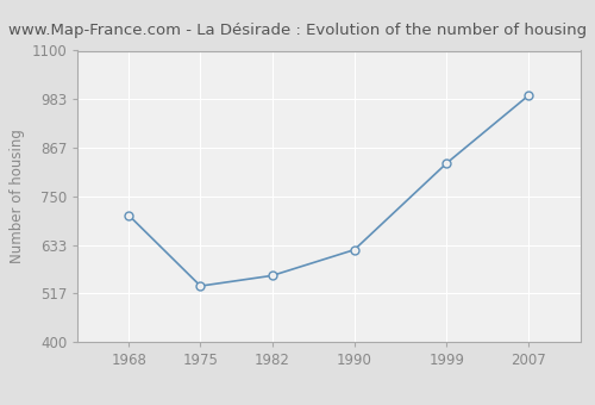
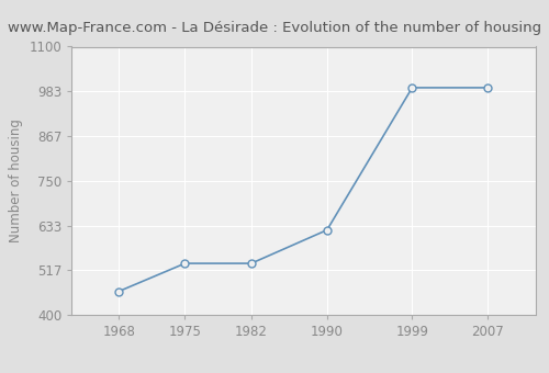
1968: 705 -> 462
1982: 560 -> 535
1999: 830 -> 993
